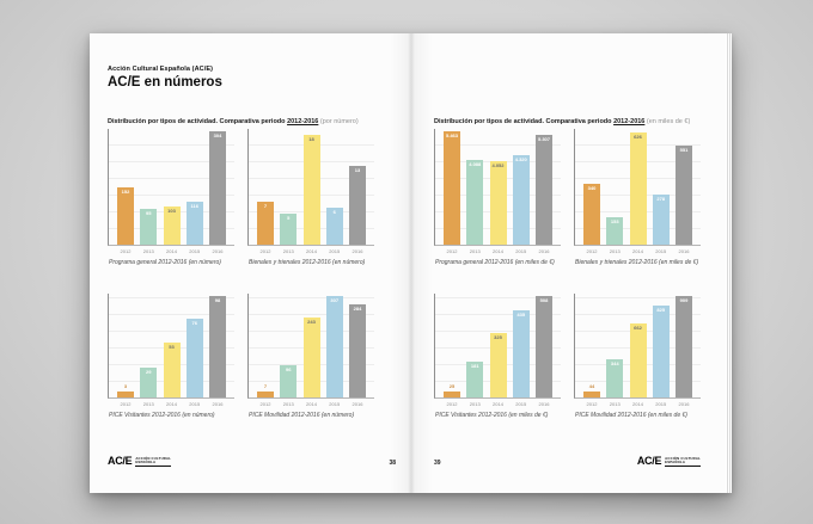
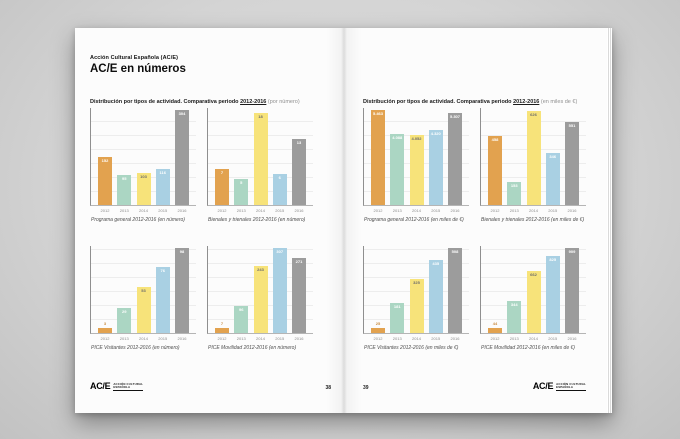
PICE Movilidad 2012-2016 (en número)/2016: 284 -> 271
Bienales y trienales 2012-2016 (en miles de €)/2012: 340 -> 458
Bienales y trienales 2012-2016 (en miles de €)/2015: 278 -> 346
